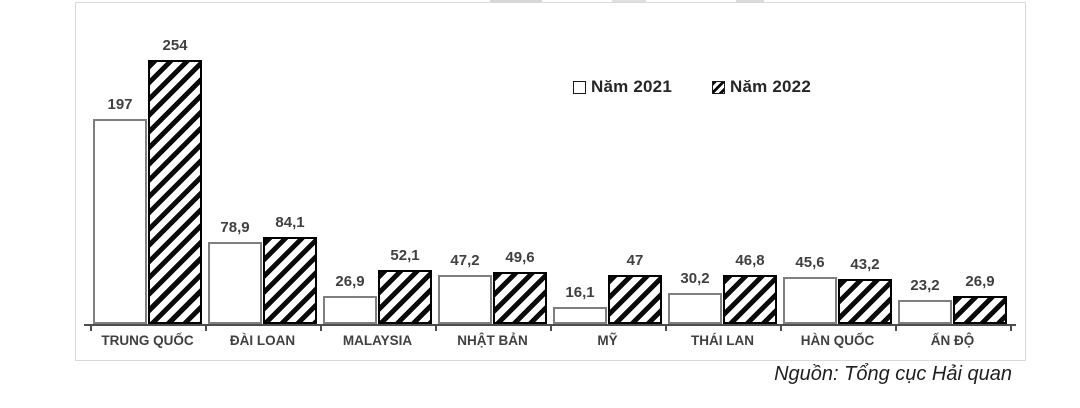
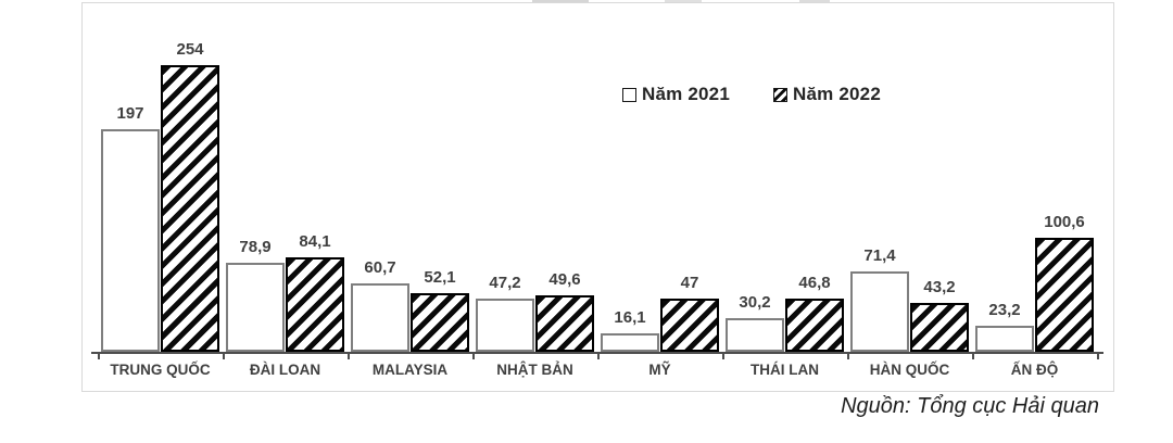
Năm 2021/MALAYSIA: 26,9 -> 60,7
Năm 2021/HÀN QUỐC: 45,6 -> 71,4
Năm 2022/ẤN ĐỘ: 26,9 -> 100,6
